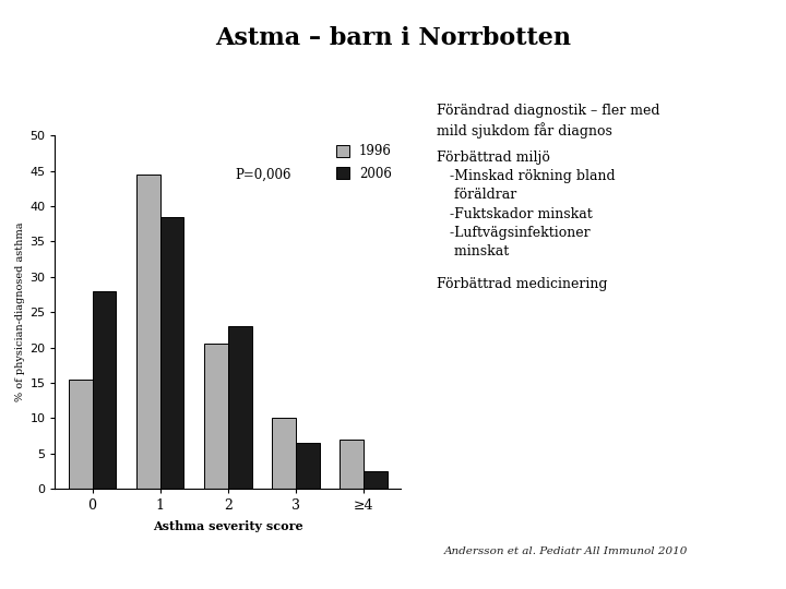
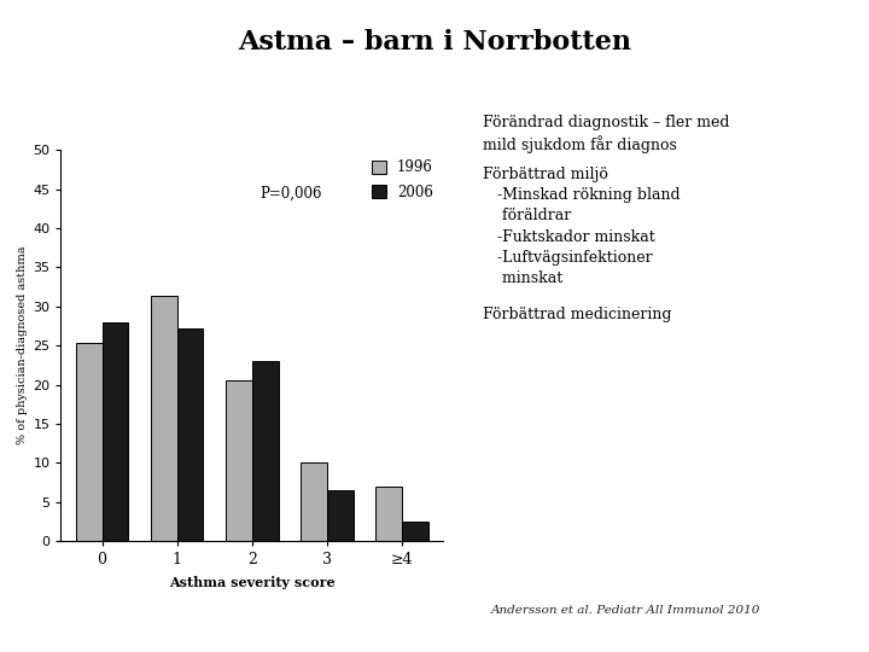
1996/0: 15.5 -> 25.4
1996/1: 44.5 -> 31.4
2006/1: 38.5 -> 27.2
